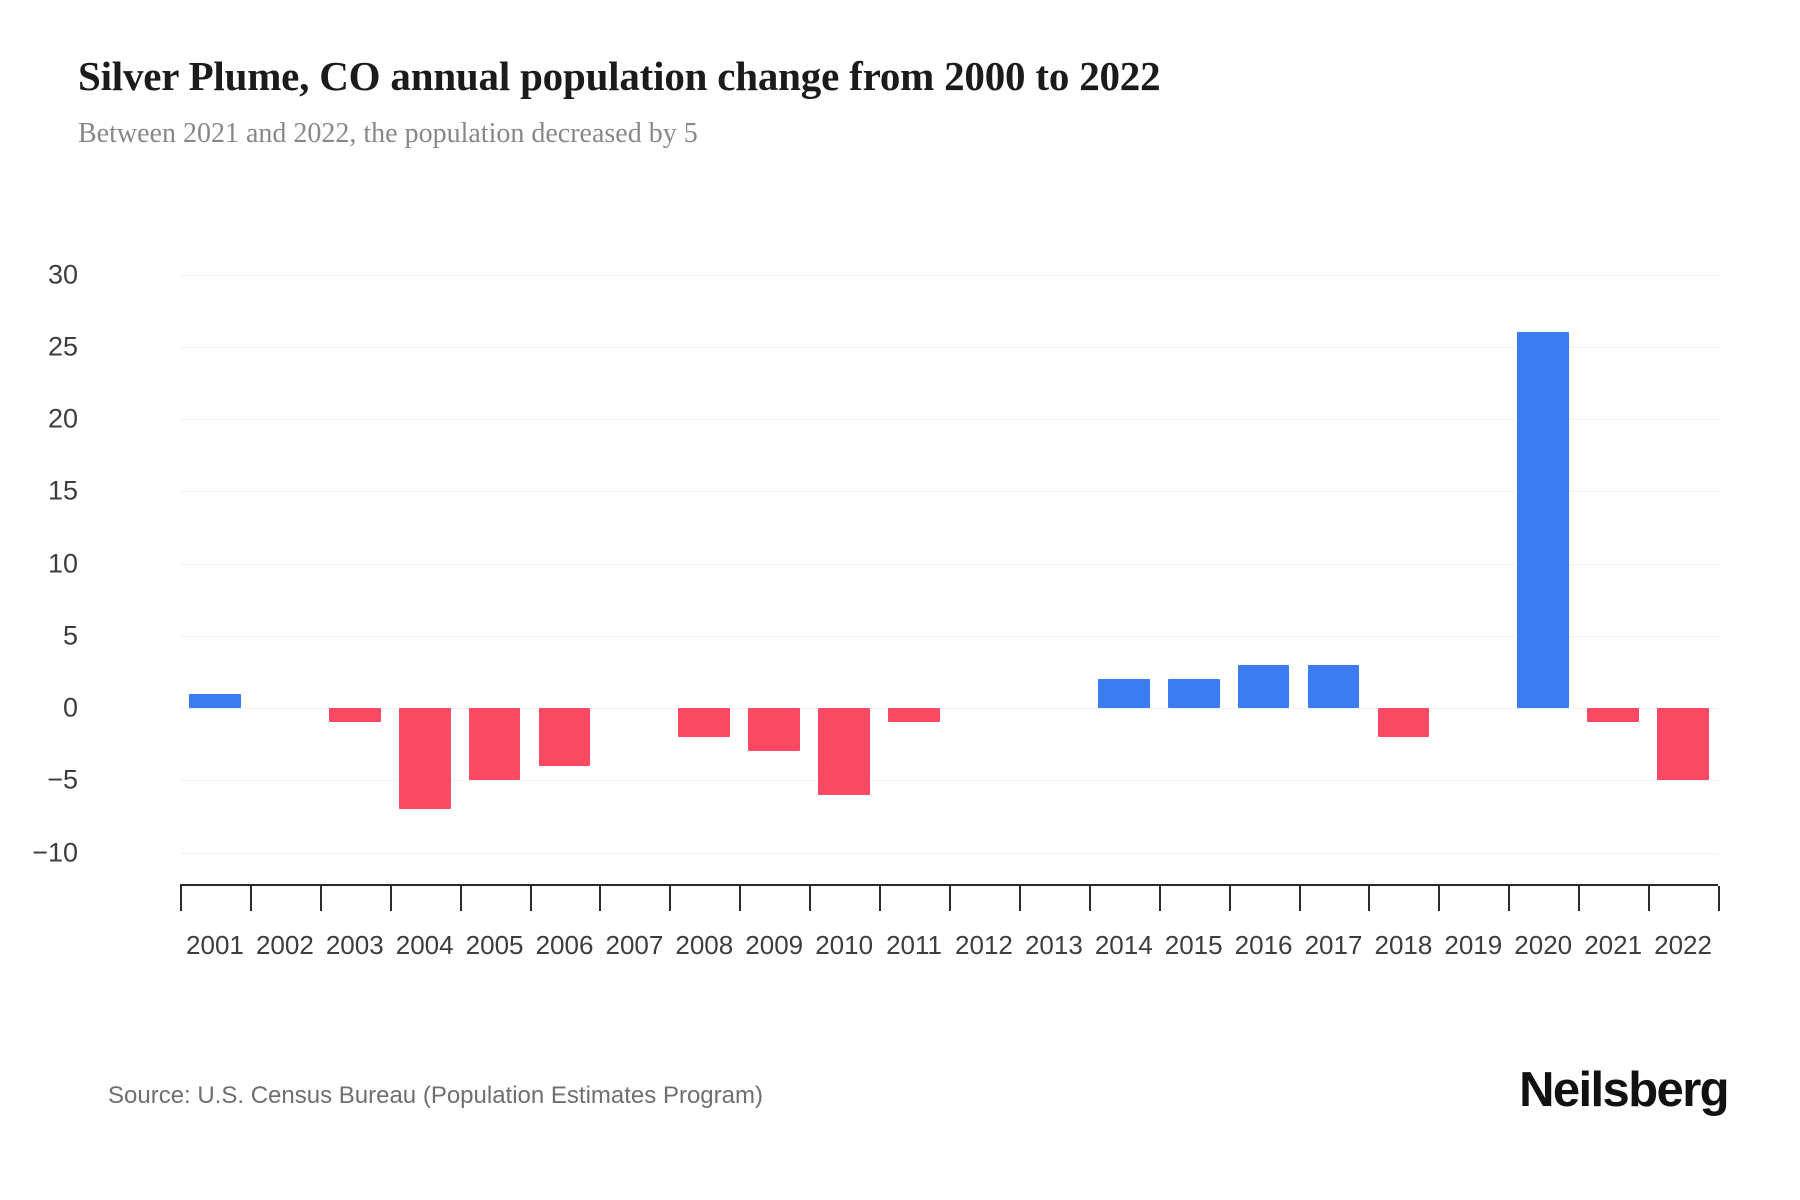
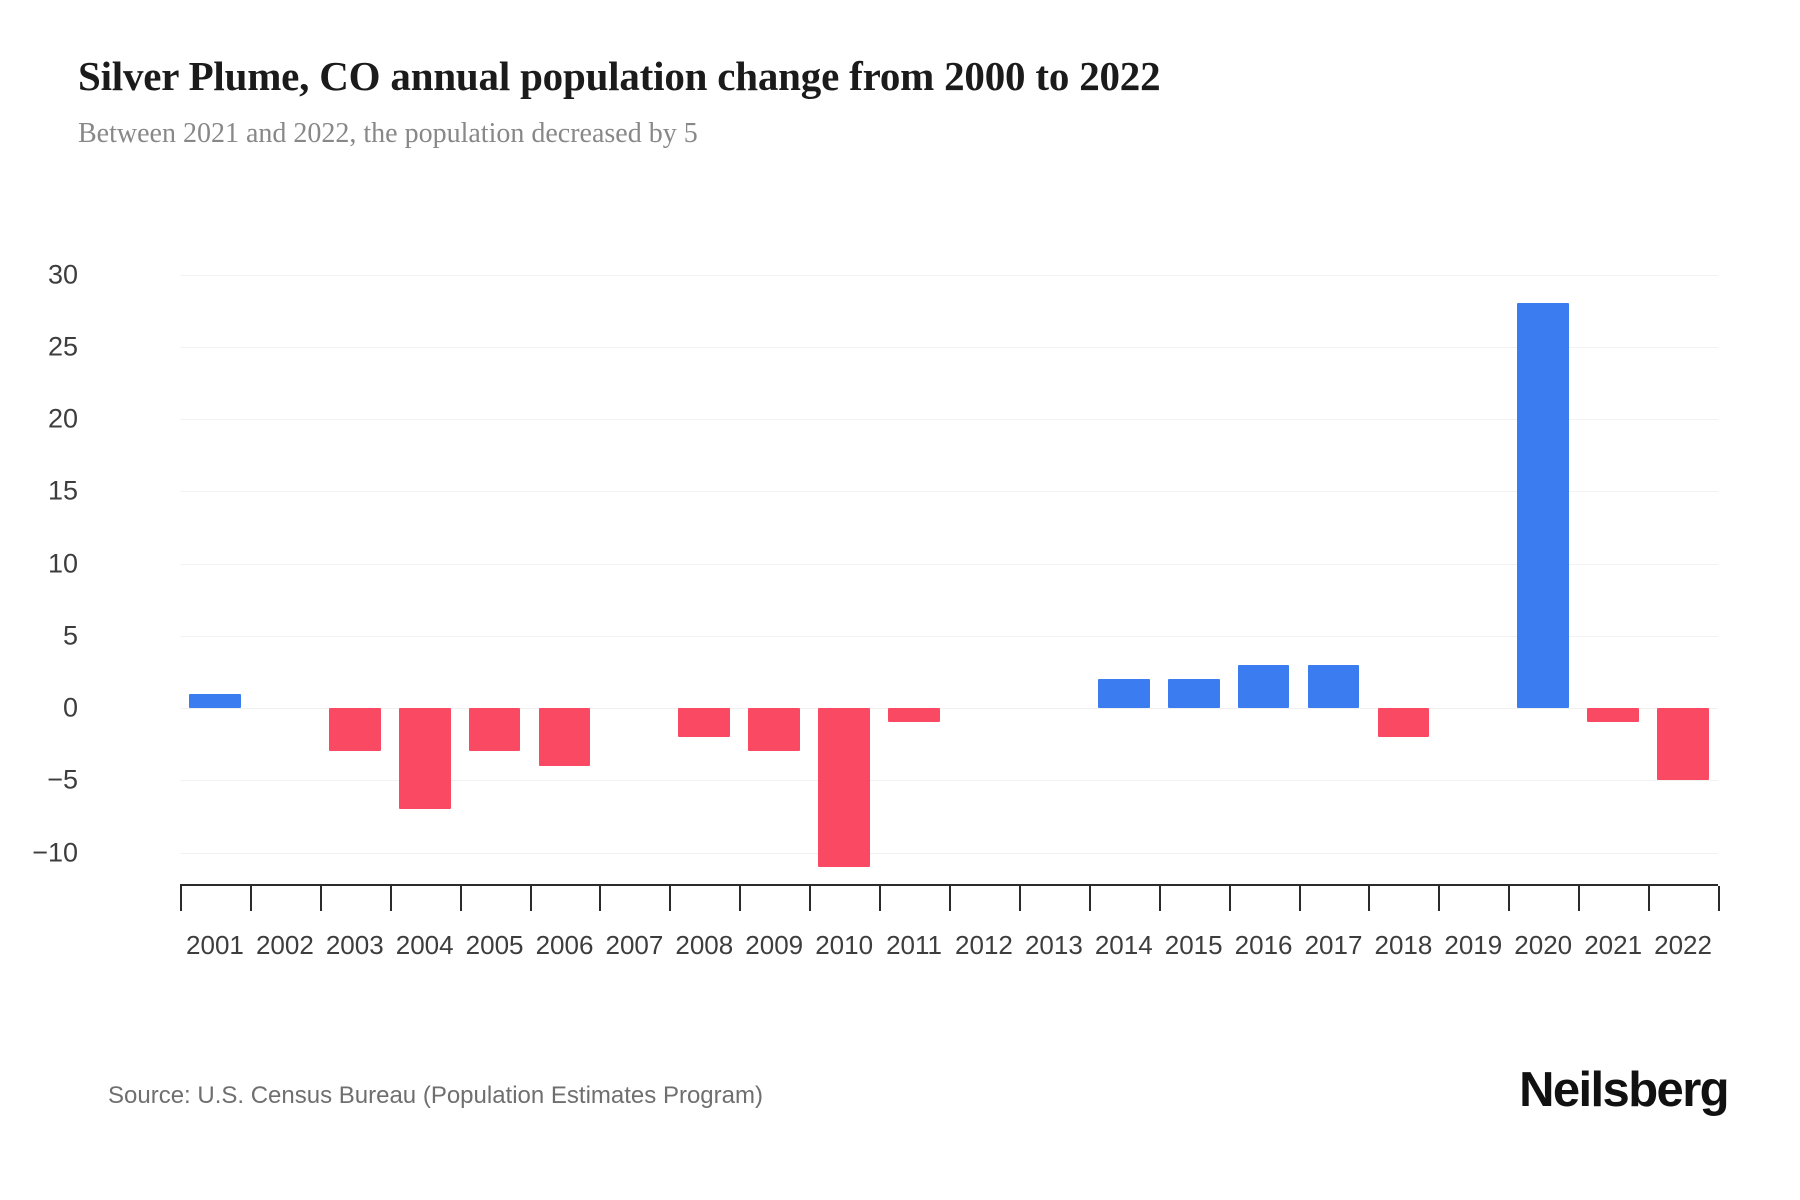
2003: -1 -> -3
2005: -5 -> -3
2010: -6 -> -11
2020: 26 -> 28
